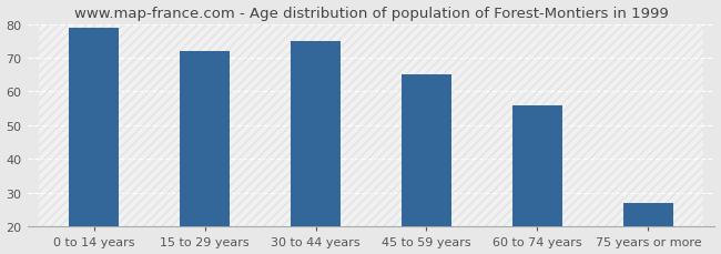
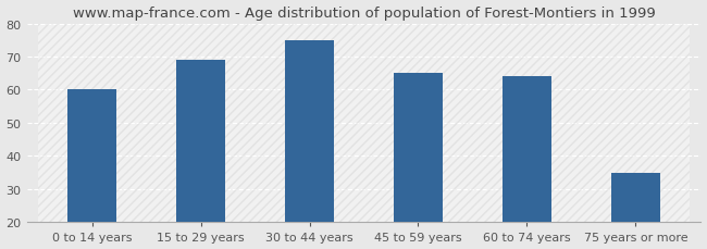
0 to 14 years: 79 -> 60
15 to 29 years: 72 -> 69
60 to 74 years: 56 -> 64
75 years or more: 27 -> 35
